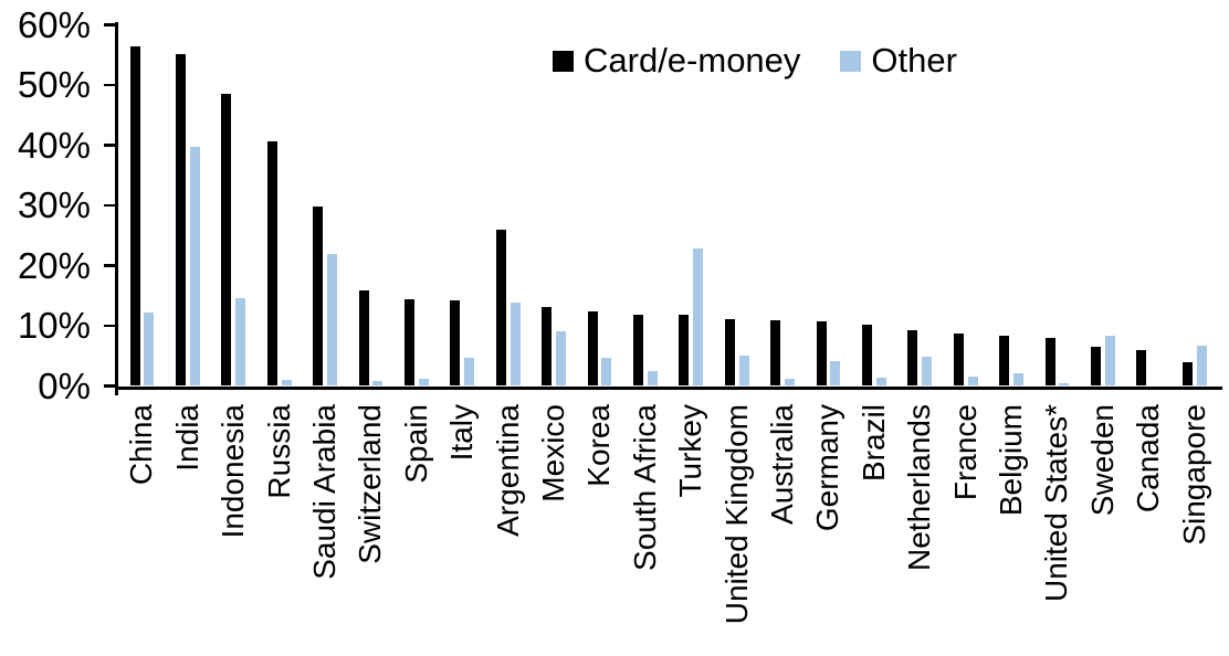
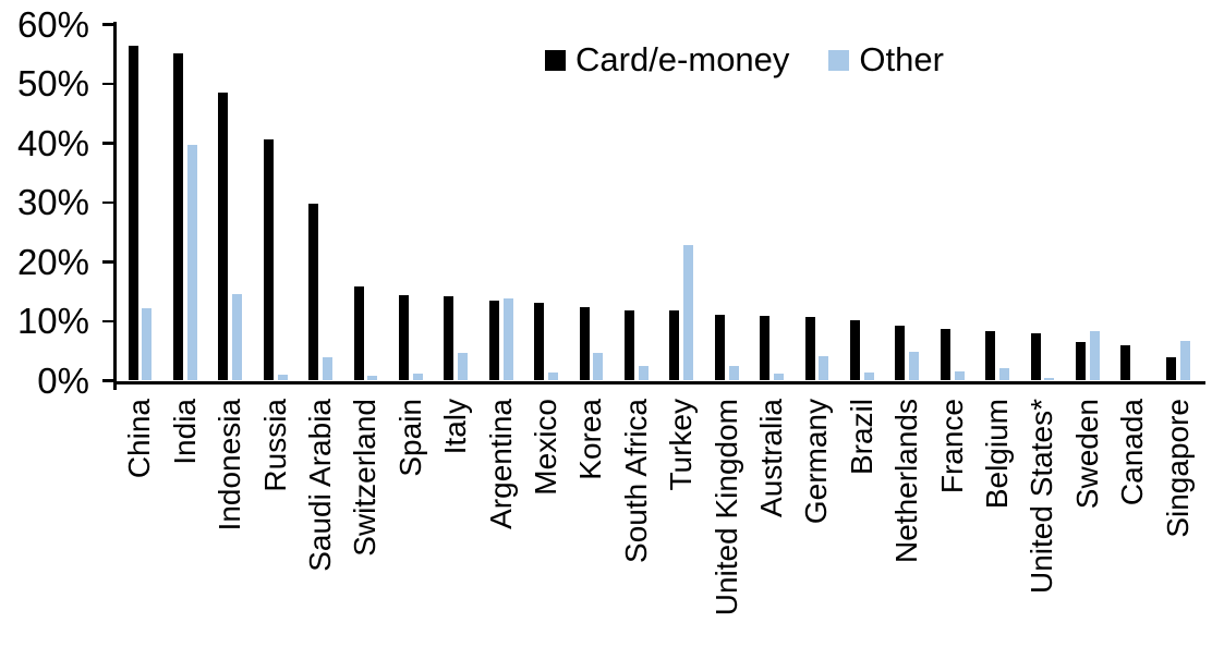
Other/Saudi Arabia: 22% -> 4%
Card/e-money/Argentina: 26% -> 14%
Other/Mexico: 9% -> 1%
Other/United Kingdom: 5% -> 2%
